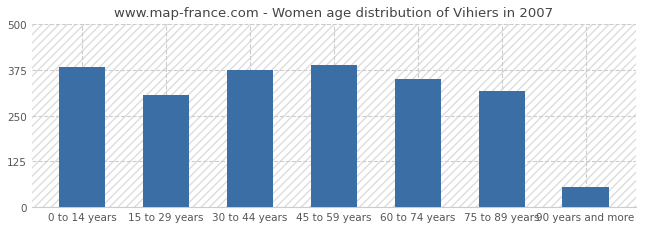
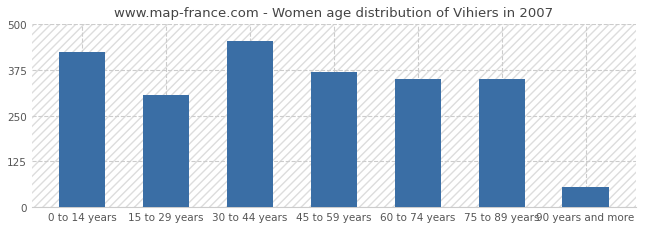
0 to 14 years: 383 -> 425
30 to 44 years: 376 -> 455
45 to 59 years: 390 -> 370
75 to 89 years: 318 -> 350
